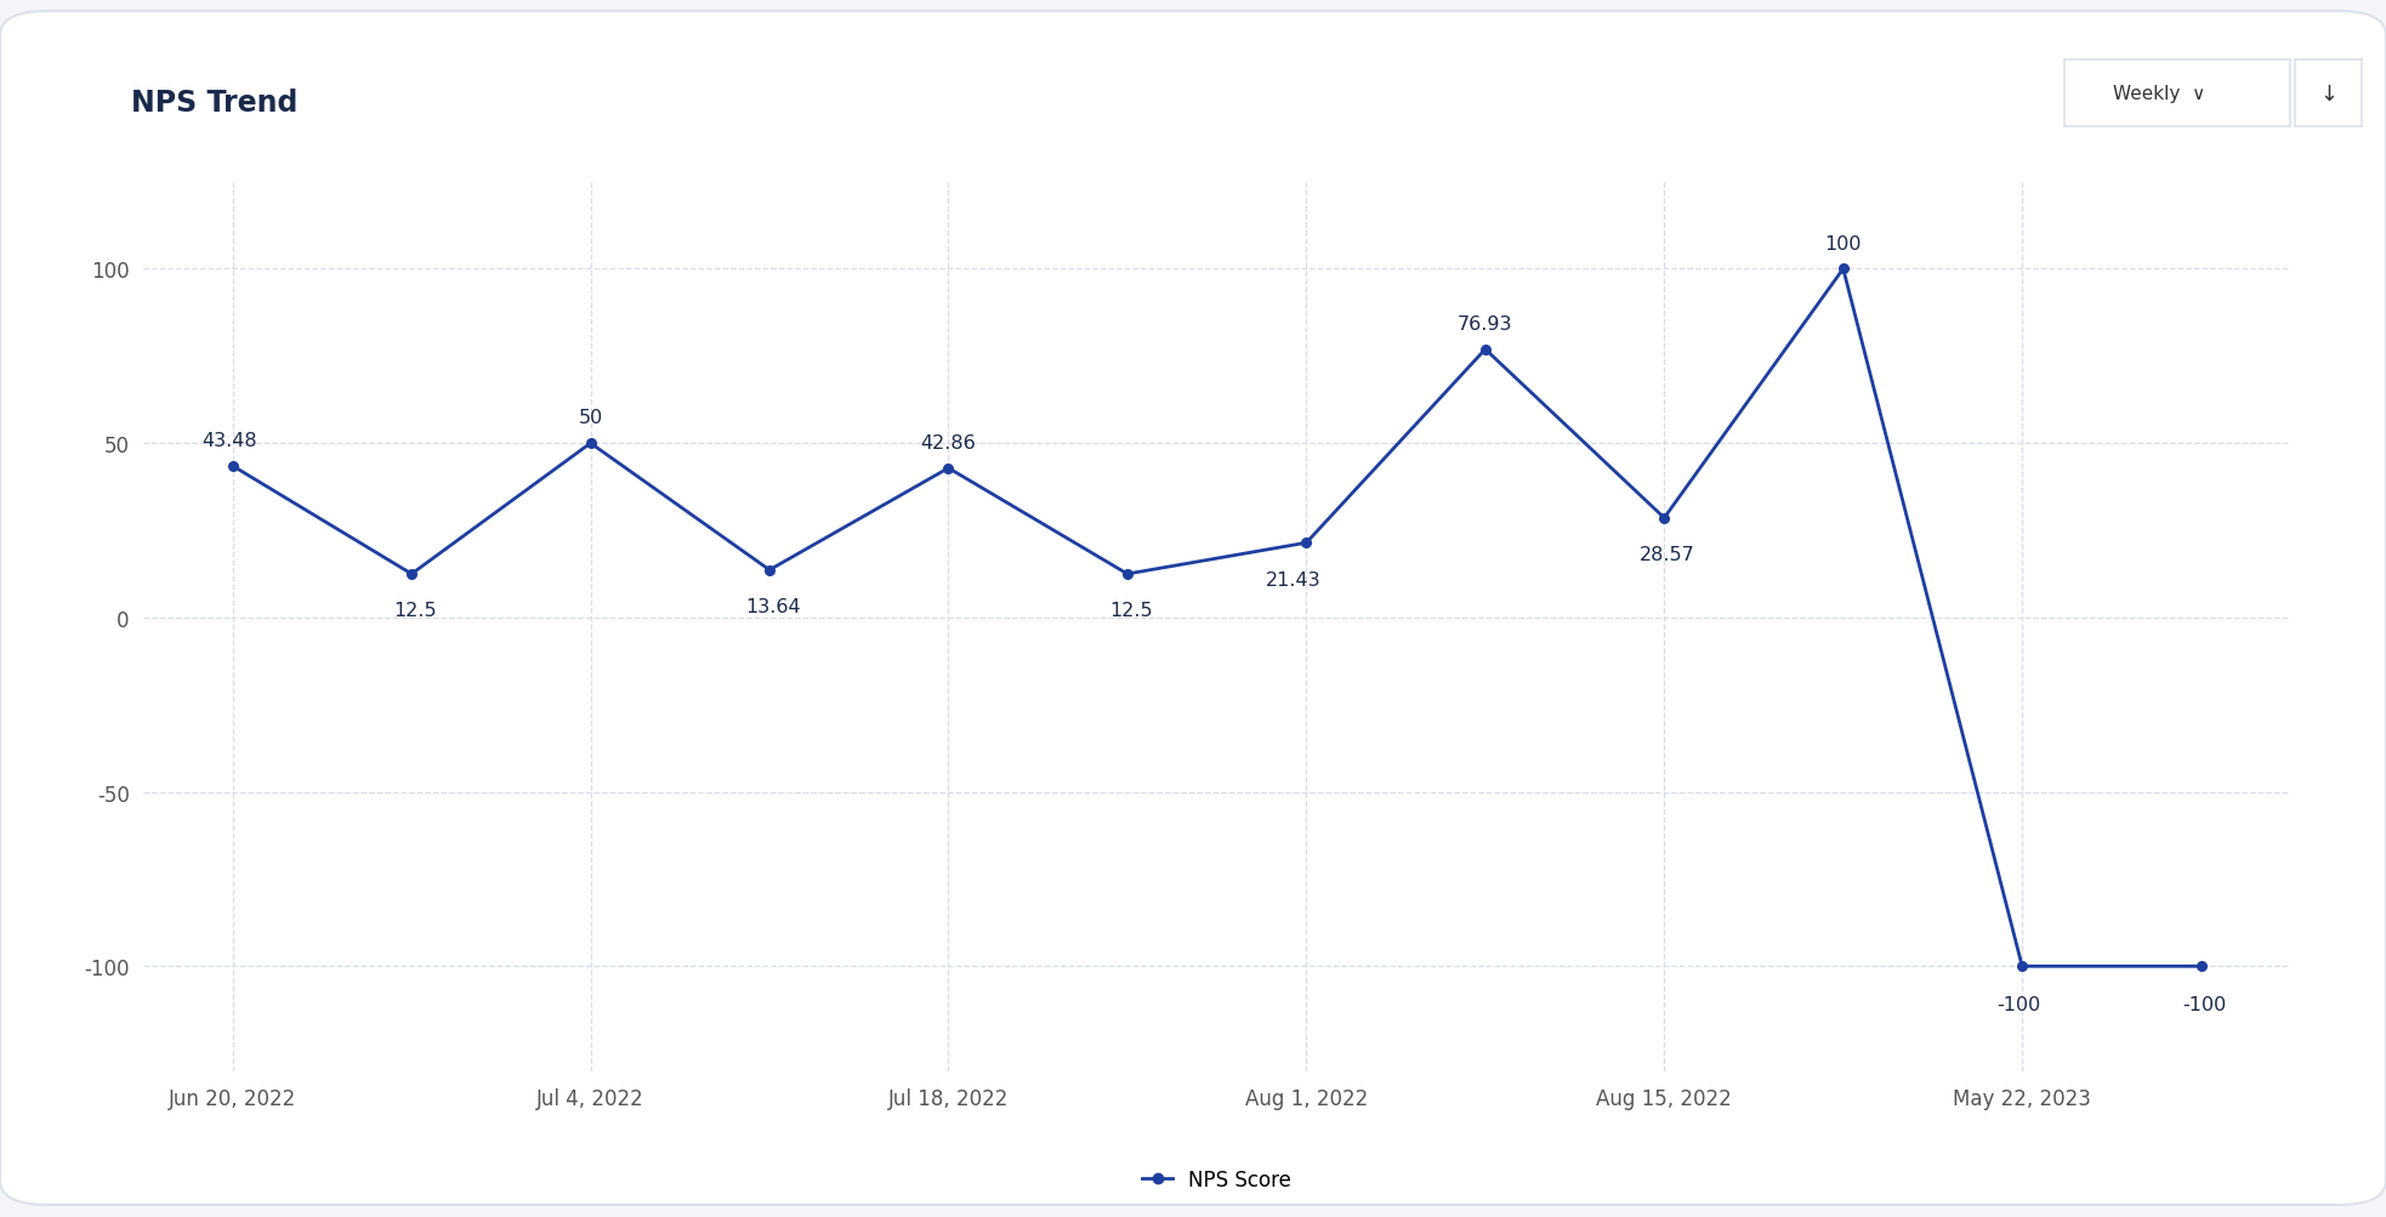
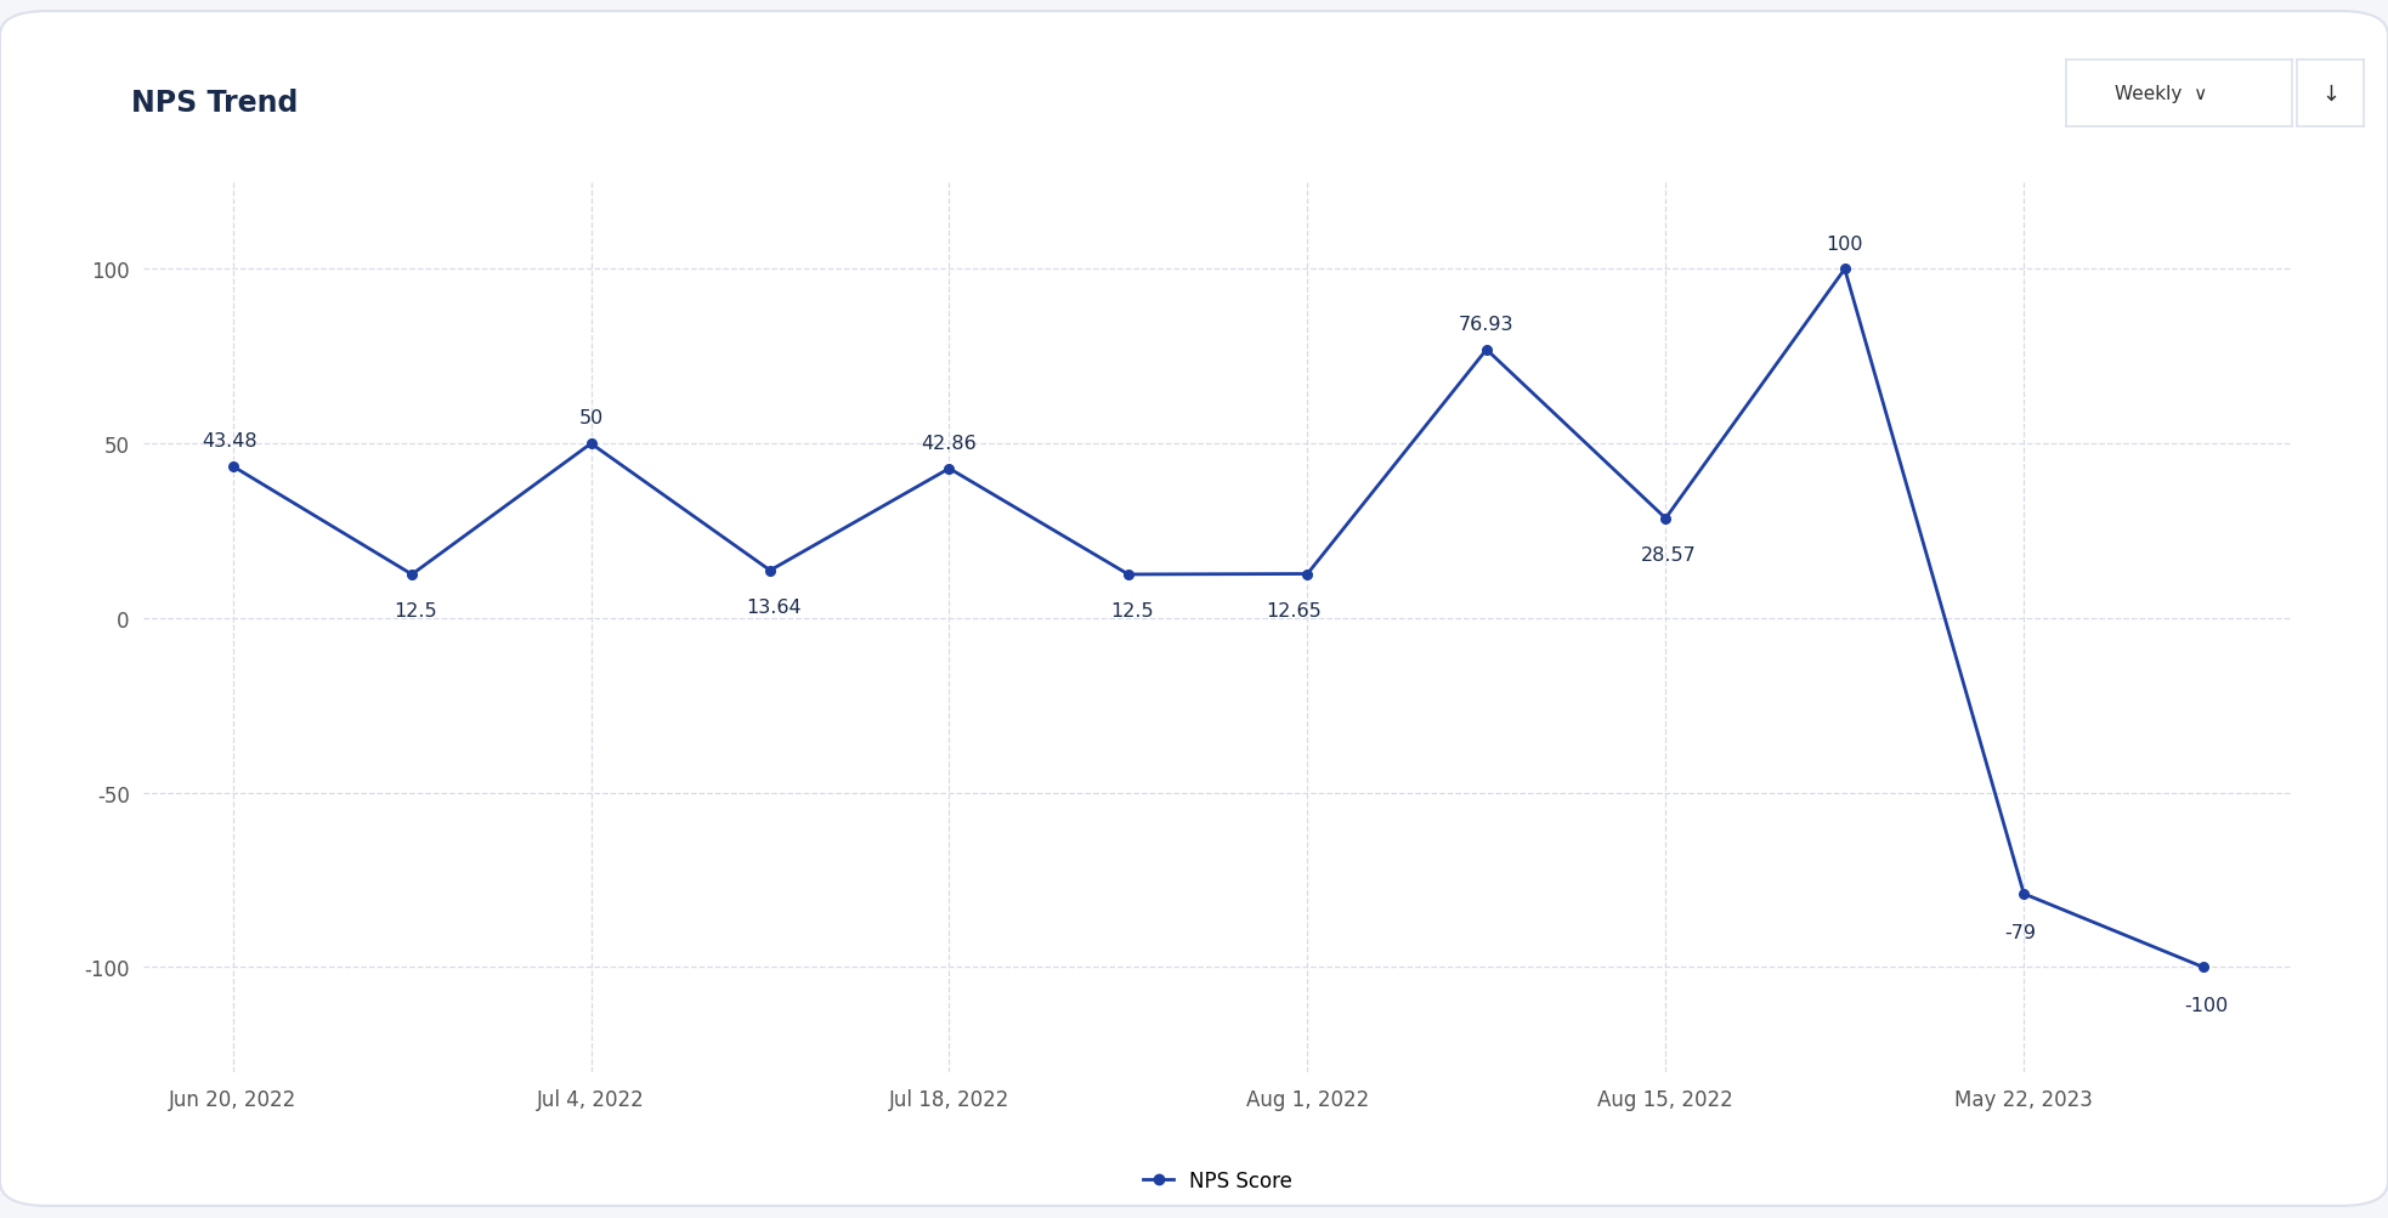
Aug 1, 2022: 21.43 -> 12.65
May 22, 2023: -100 -> -79
